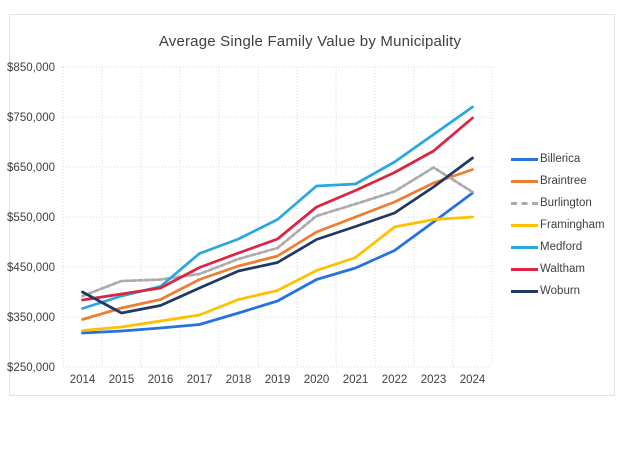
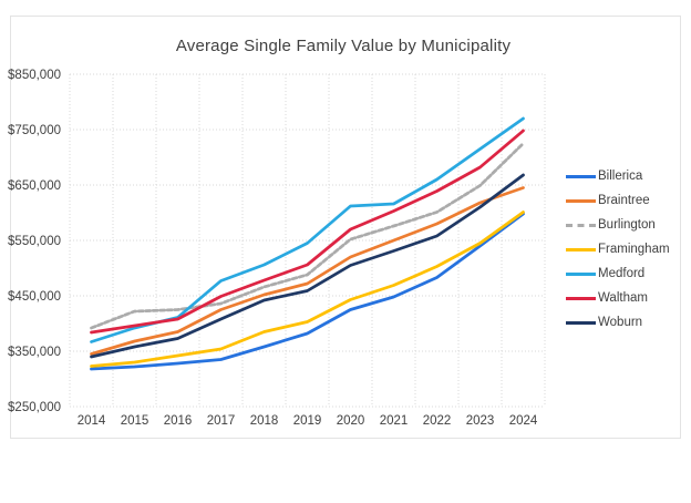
Woburn/2014: $400000 -> $340000
Framingham/2022: $530000 -> $500000
Burlington/2024: $600000 -> $720000
Framingham/2024: $550000 -> $600000
